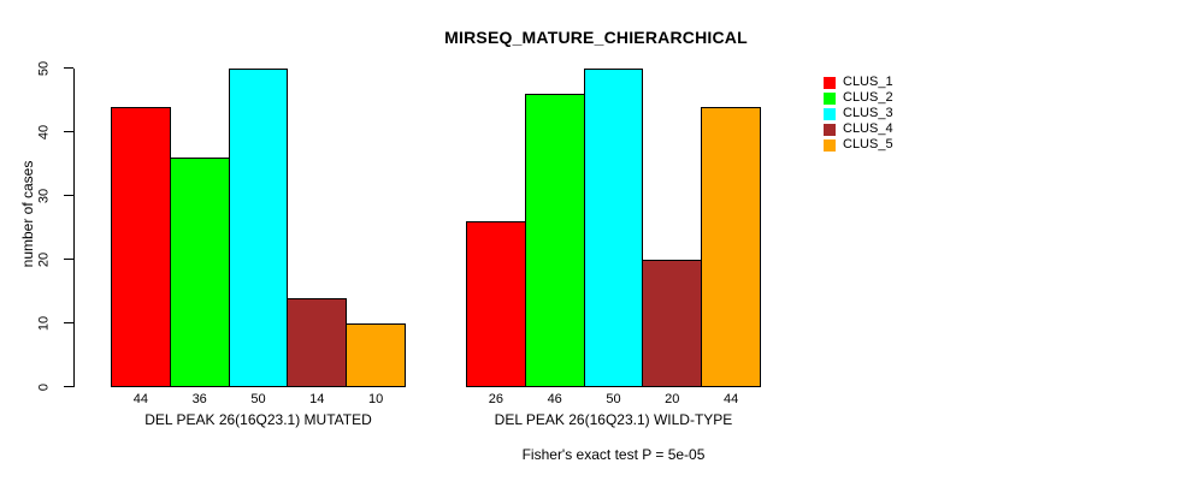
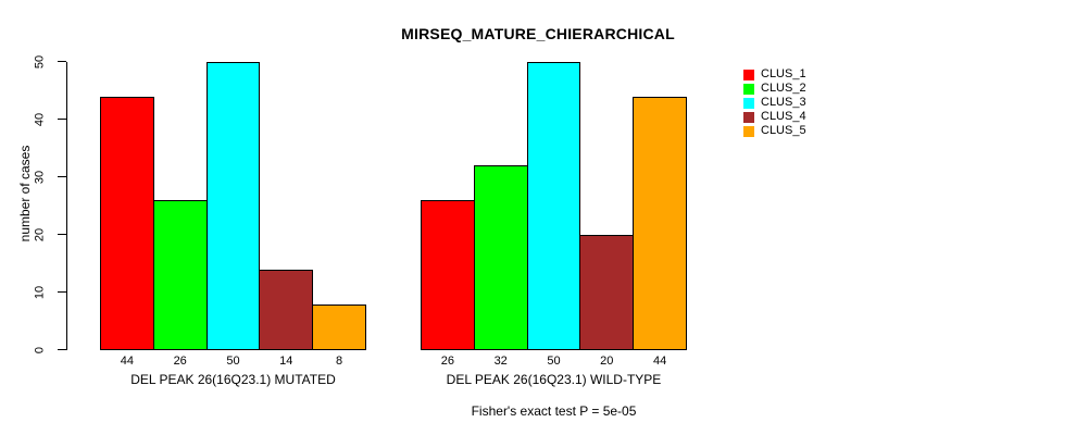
CLUS_2/DEL PEAK 26(16Q23.1) MUTATED: 36 -> 26
CLUS_5/DEL PEAK 26(16Q23.1) MUTATED: 10 -> 8
CLUS_2/DEL PEAK 26(16Q23.1) WILD-TYPE: 46 -> 32
